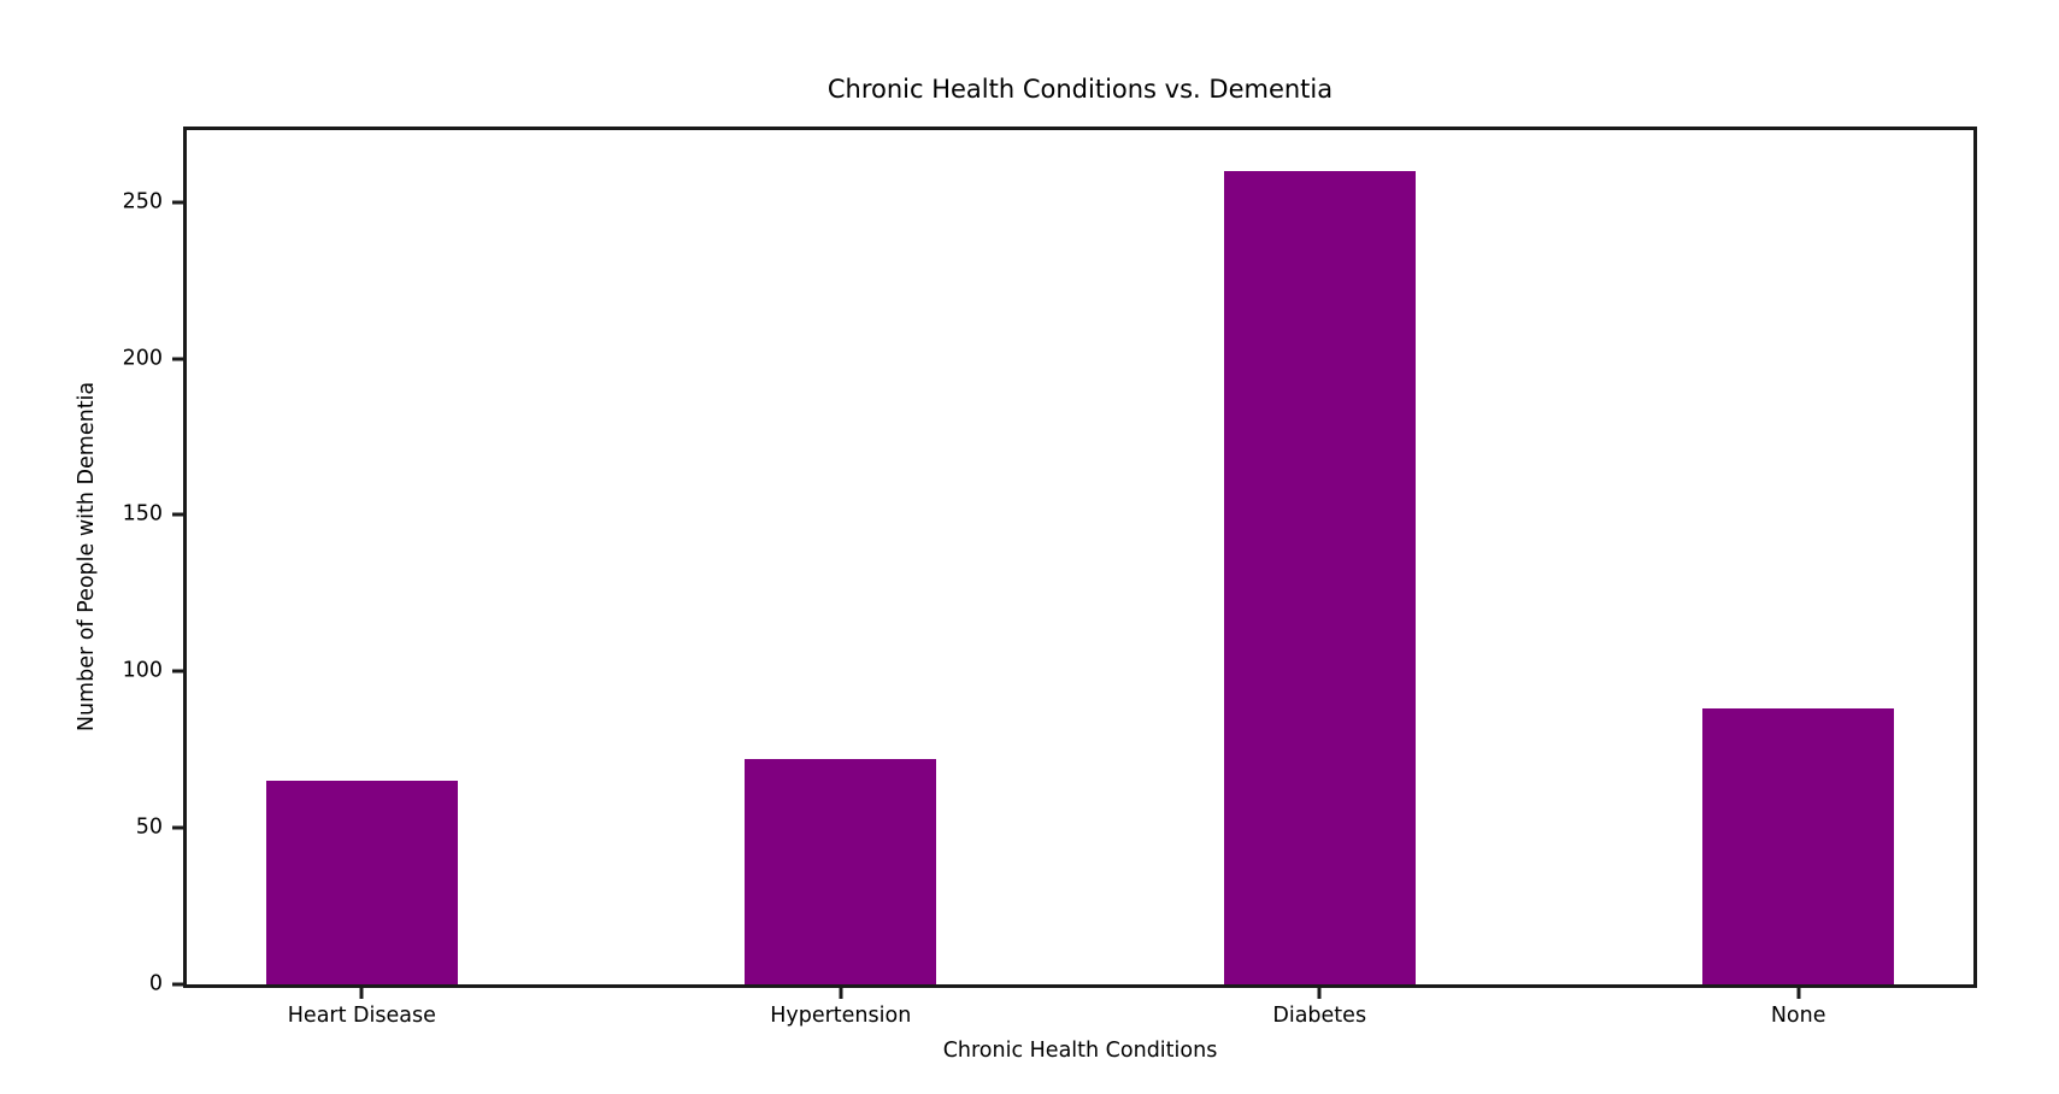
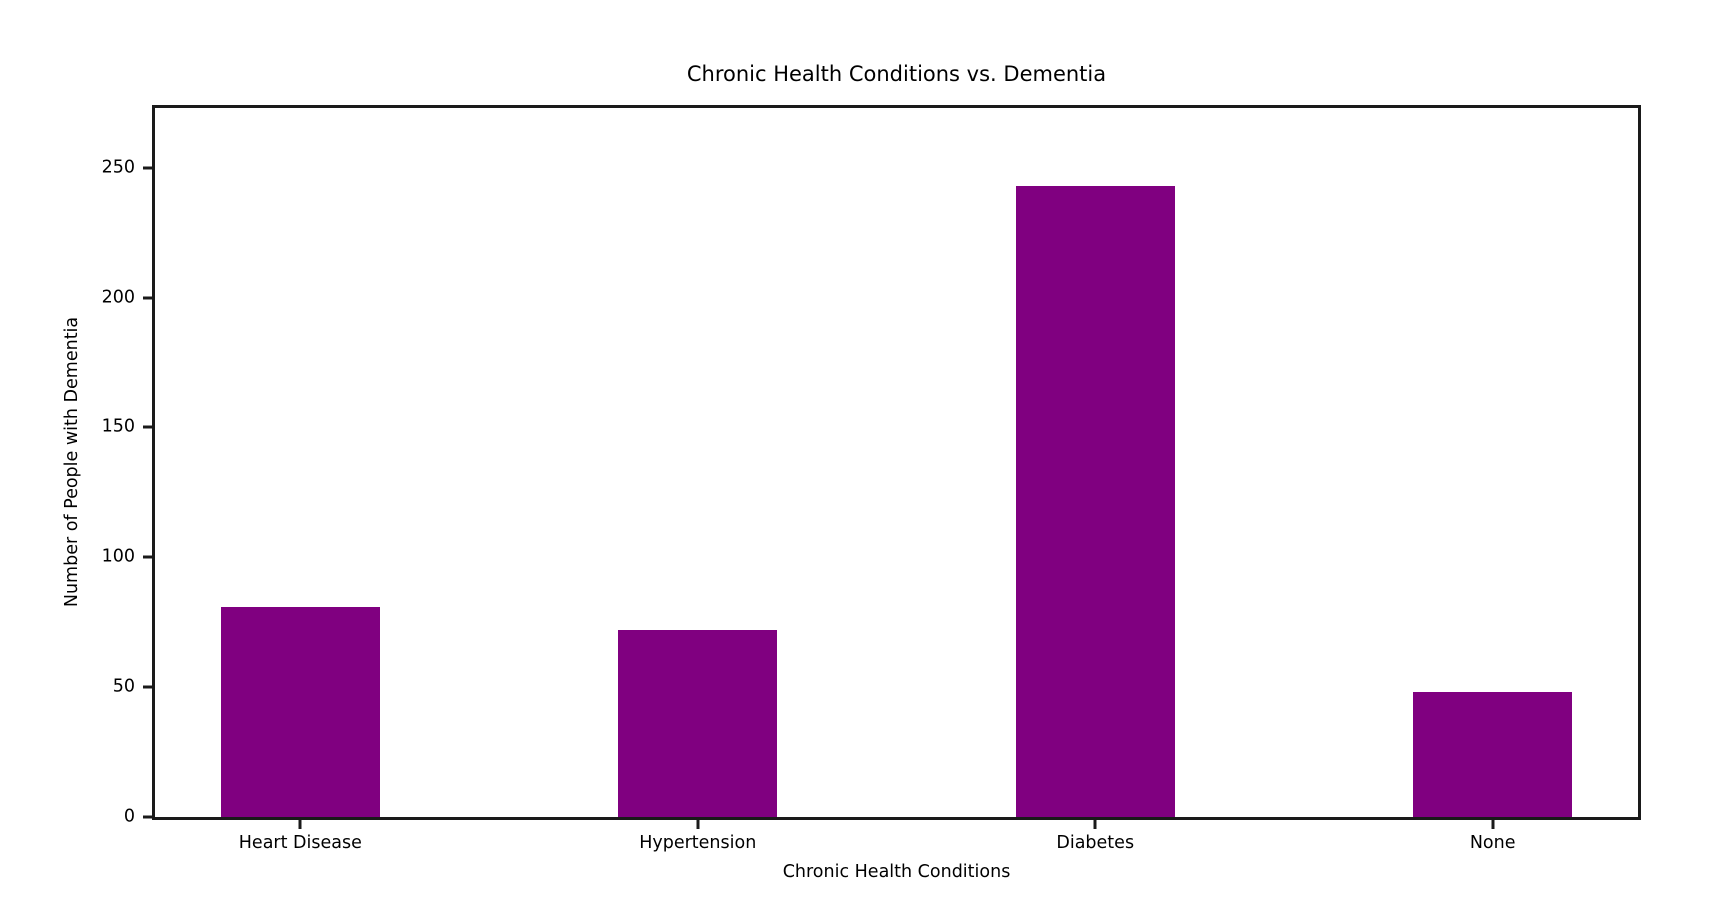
Heart Disease: 65 -> 81
Diabetes: 260 -> 243
None: 88 -> 48
